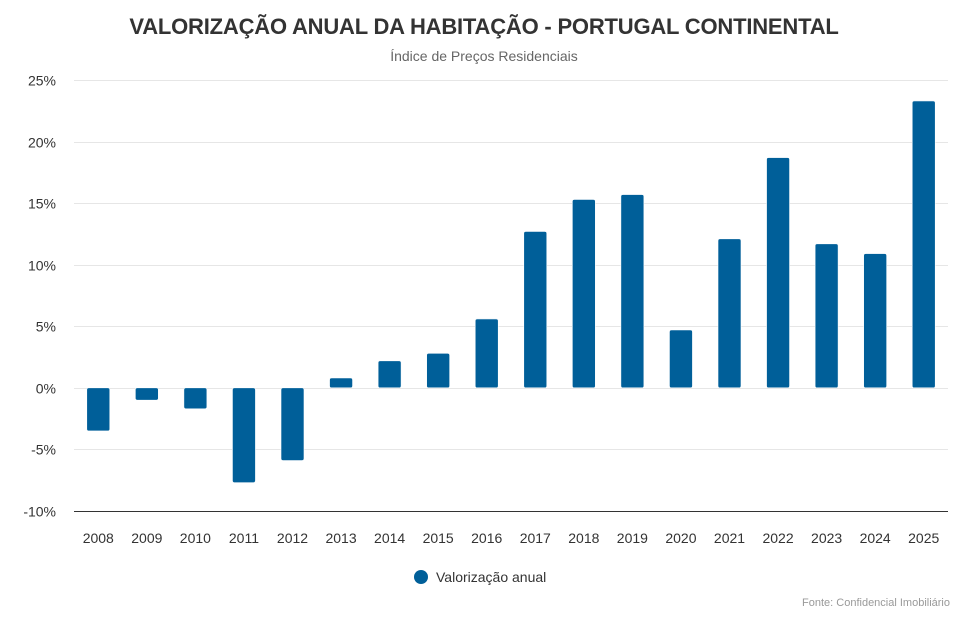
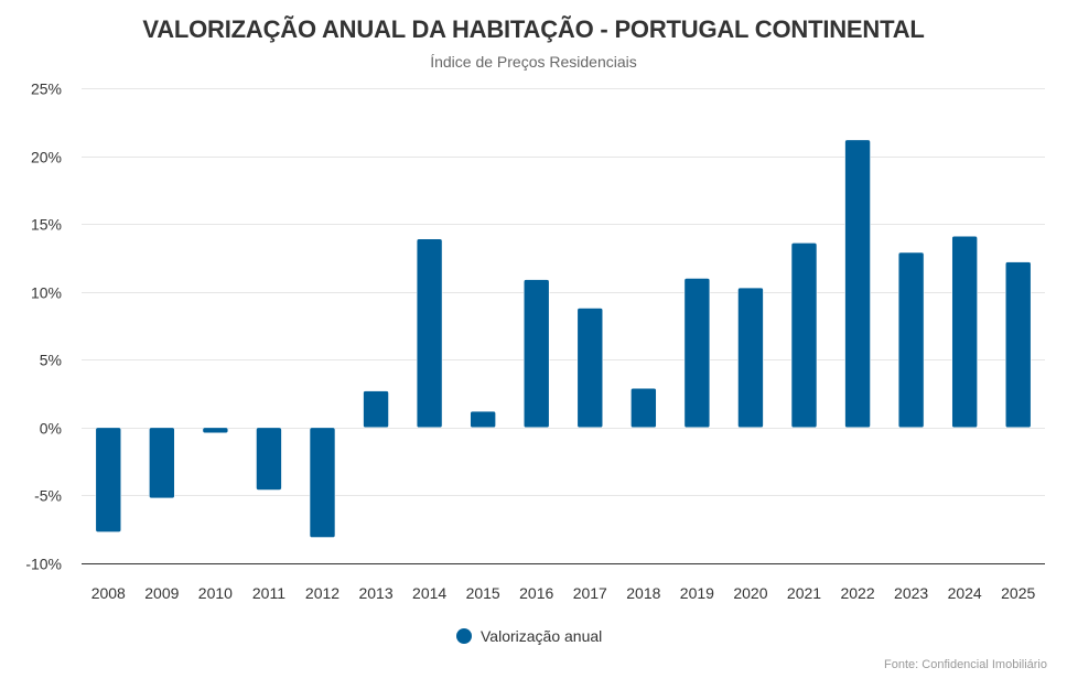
2008: -3.5% -> -7.7%
2009: -1.0% -> -5.2%
2010: -1.7% -> -0.4%
2011: -7.7% -> -4.6%
2012: -5.9% -> -8.1%
2013: 0.8% -> 2.7%
2014: 2.2% -> 13.9%
2015: 2.8% -> 1.2%
2016: 5.6% -> 10.9%
2017: 12.7% -> 8.8%
2018: 15.3% -> 2.9%
2019: 15.7% -> 11.0%
2020: 4.7% -> 10.3%
2021: 12.1% -> 13.6%
2022: 18.7% -> 21.2%
2023: 11.7% -> 12.9%
2024: 10.9% -> 14.1%
2025: 23.3% -> 12.2%
